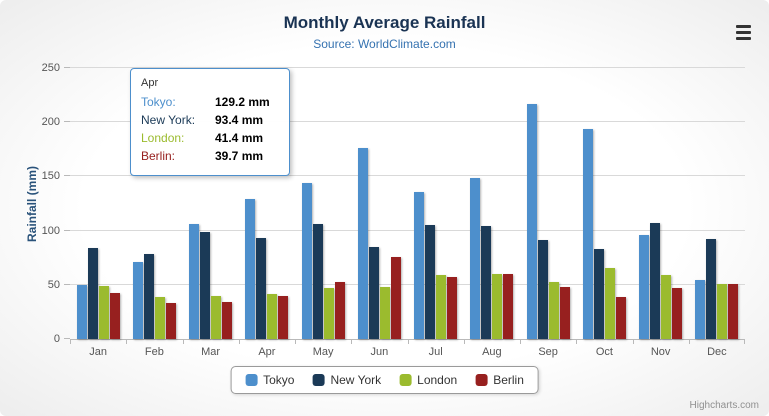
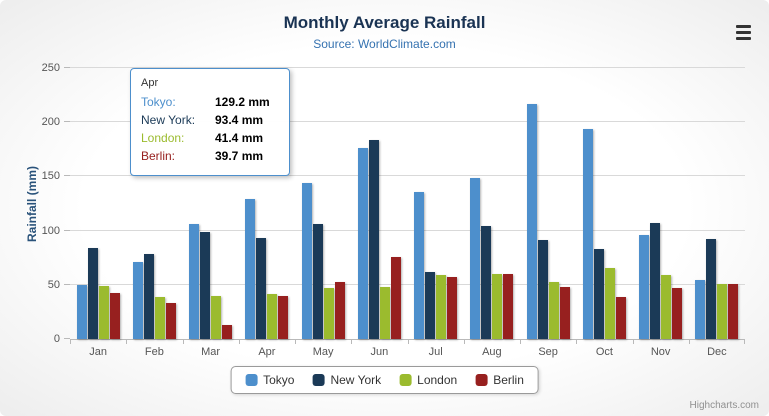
Berlin/Mar: 34 -> 13
New York/Jun: 84 -> 184
New York/Jul: 105 -> 62
